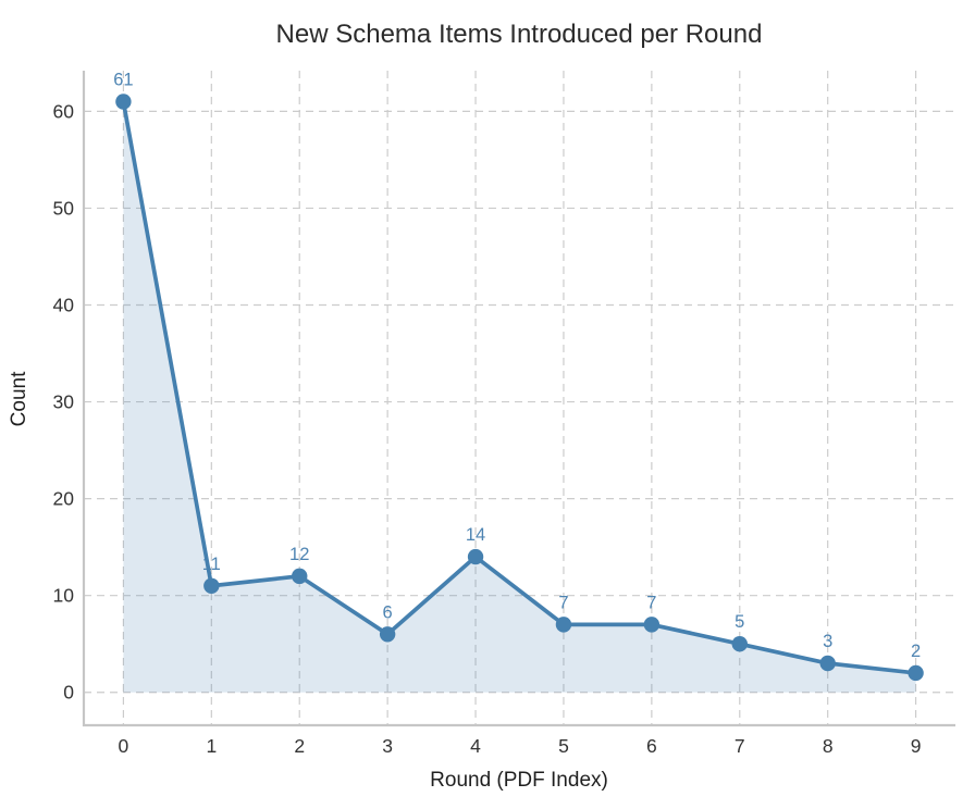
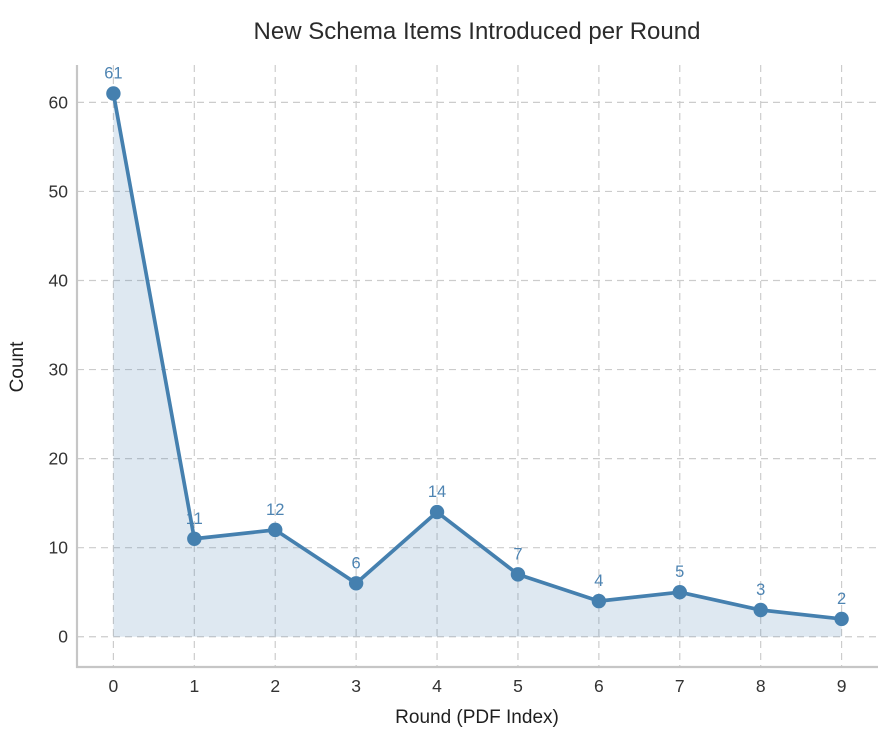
6: 7 -> 4
